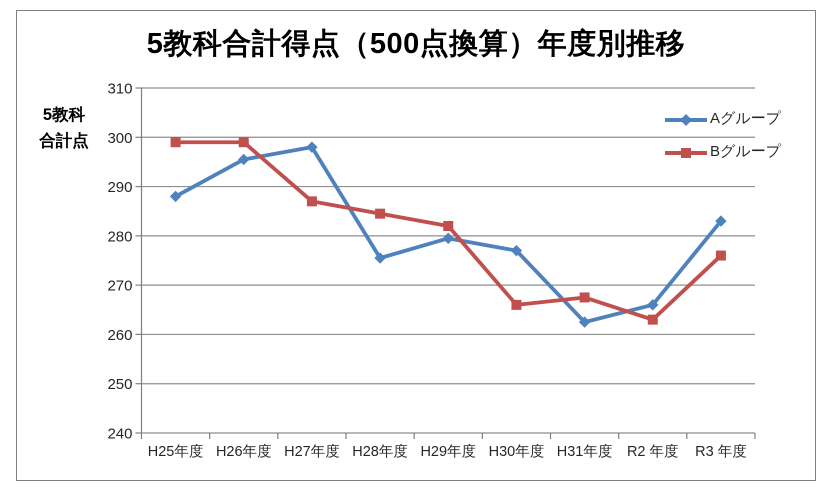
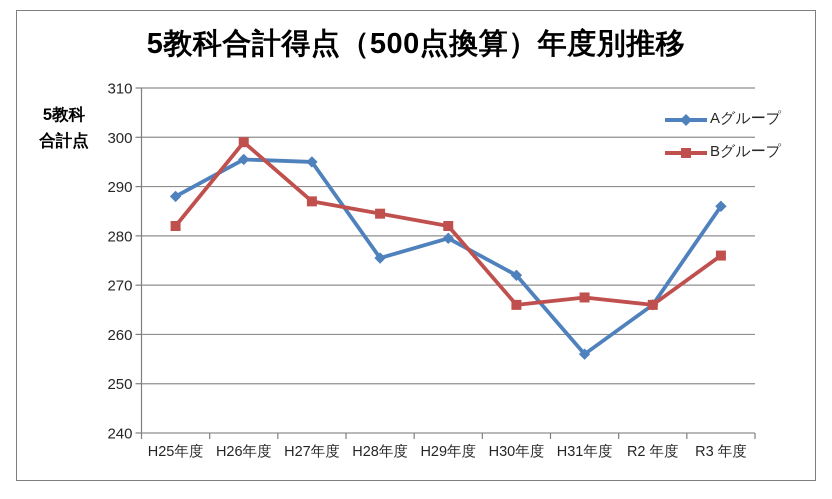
Bグループ/H25年度: 299 -> 282
Aグループ/H27年度: 298 -> 295
Aグループ/H30年度: 277 -> 272
Aグループ/H31年度: 262 -> 256
Bグループ/R2 年度: 263 -> 266
Aグループ/R3 年度: 283 -> 286
